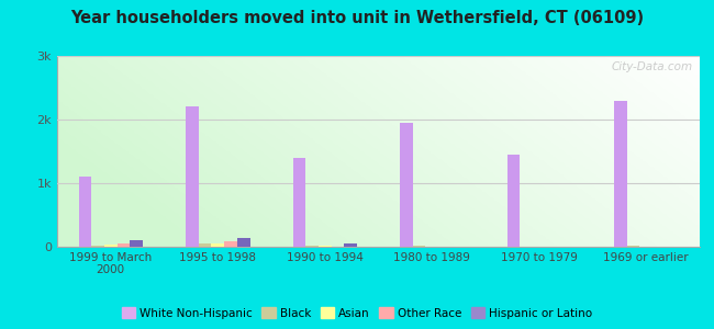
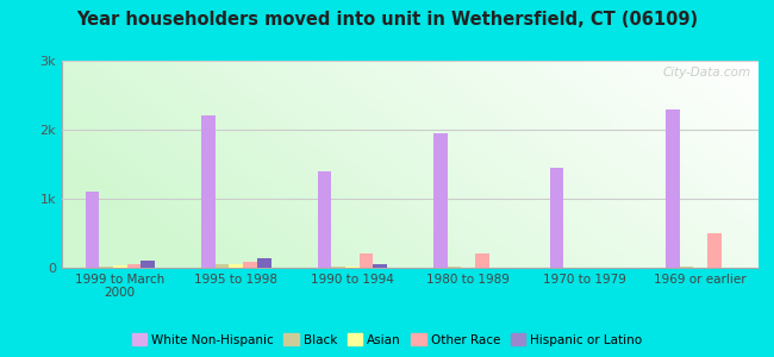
Other Race/1990 to 1994: 0.01k -> 0.20k
Other Race/1980 to 1989: 0.01k -> 0.20k
Other Race/1969 or earlier: 0.01k -> 0.50k
